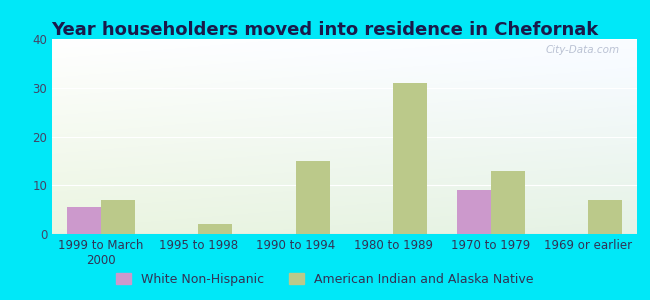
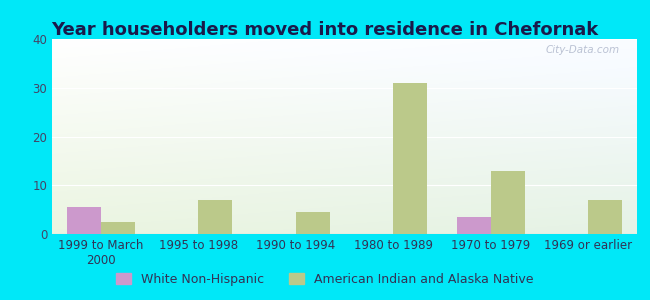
American Indian and Alaska Native/1999 to March 2000: 7.0 -> 2.5
American Indian and Alaska Native/1995 to 1998: 2.0 -> 7.0
American Indian and Alaska Native/1990 to 1994: 15.0 -> 4.5
White Non-Hispanic/1970 to 1979: 9.0 -> 3.5
